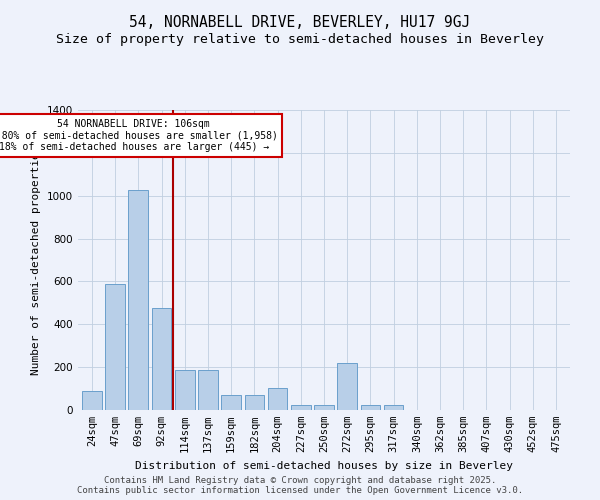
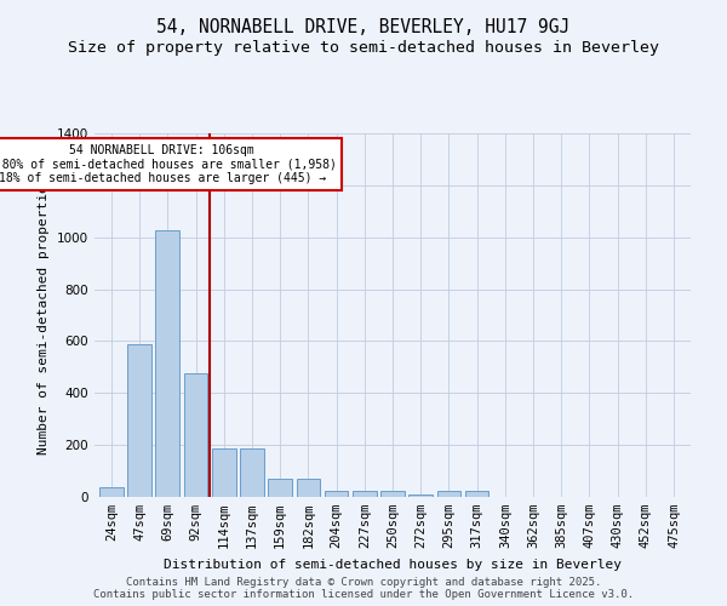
24sqm: 90 -> 38
204sqm: 105 -> 25
272sqm: 220 -> 10
